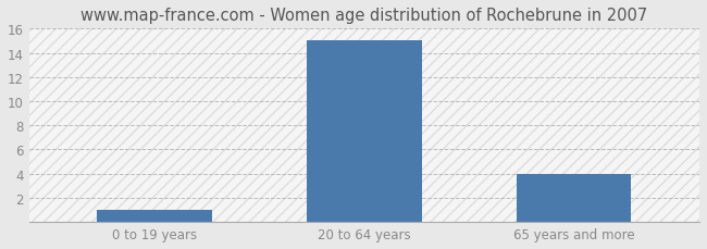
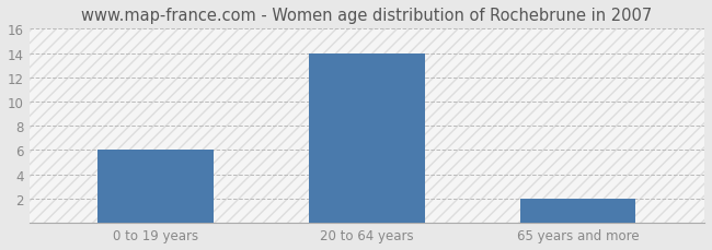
0 to 19 years: 1 -> 6
20 to 64 years: 15 -> 14
65 years and more: 4 -> 2
